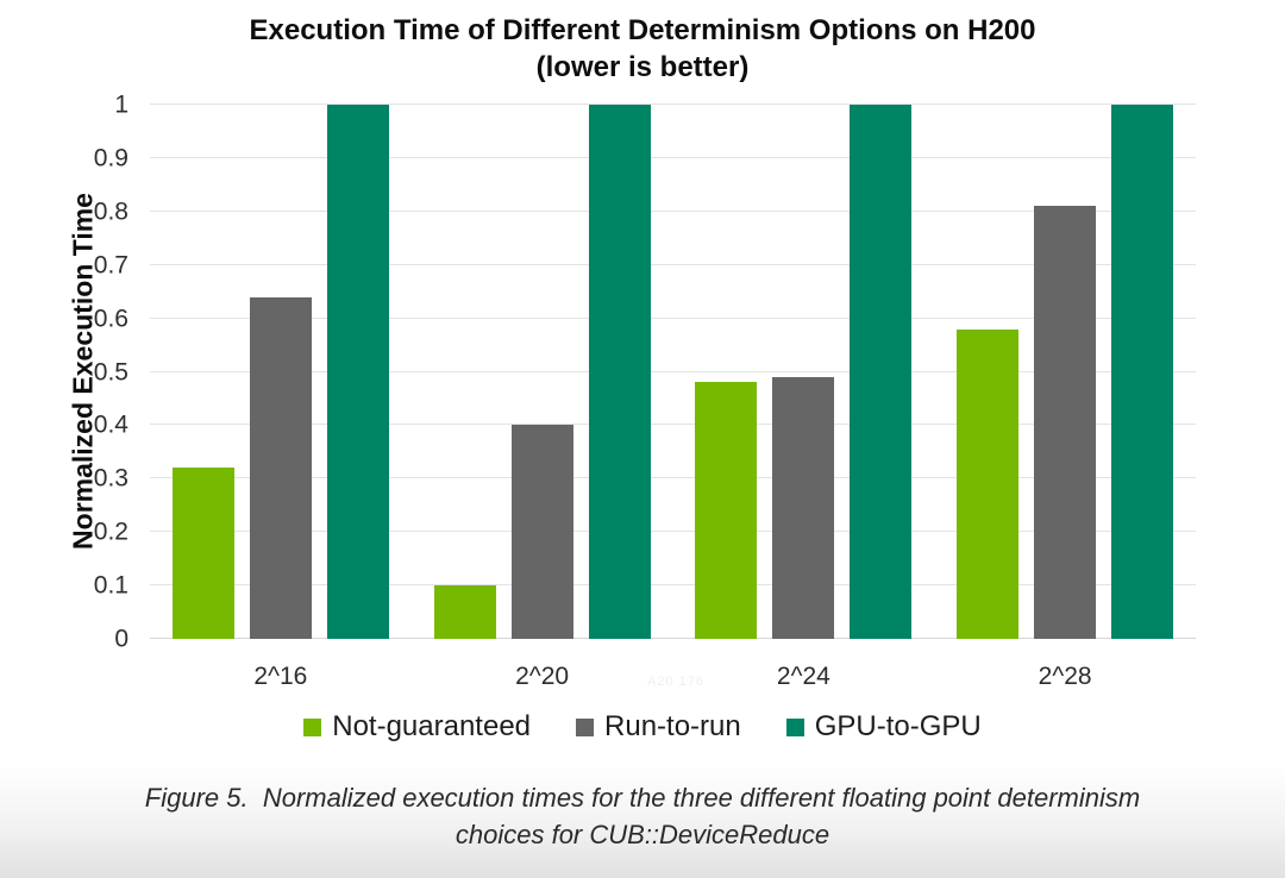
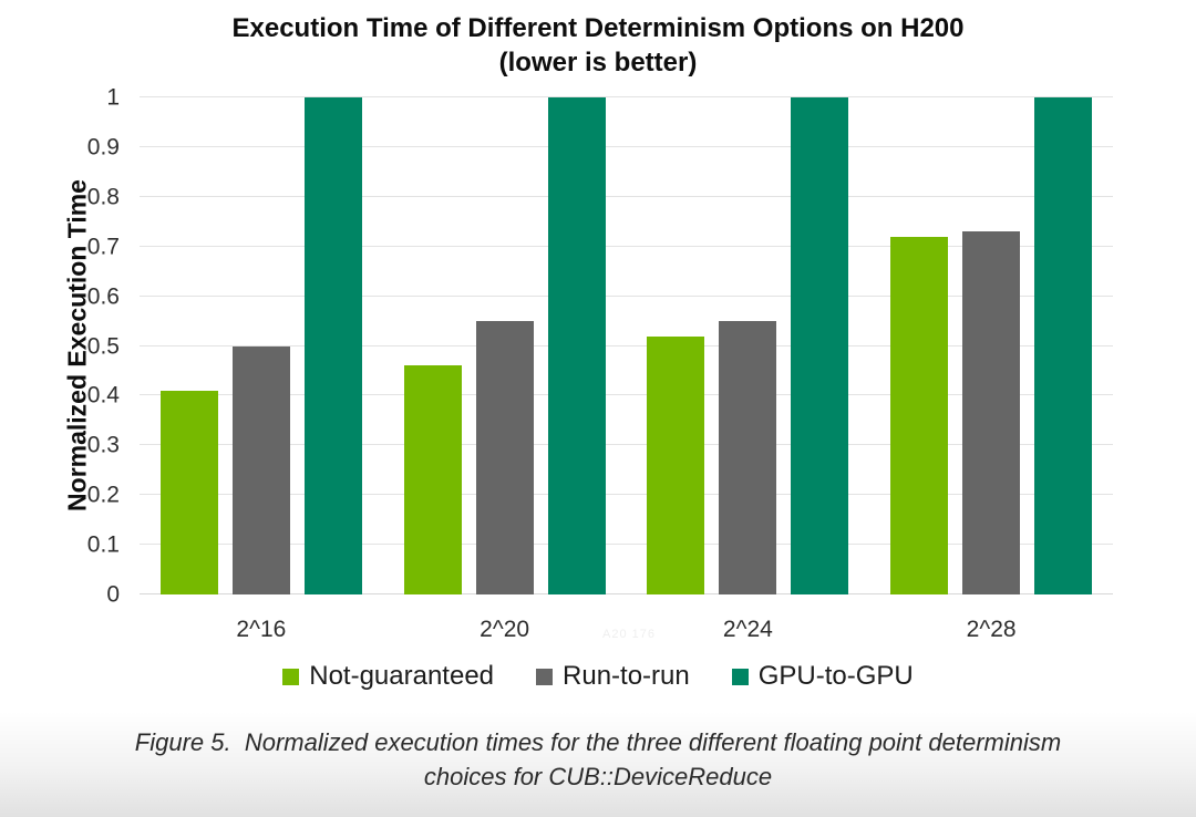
Not-guaranteed/2^16: 0.32 -> 0.41
Run-to-run/2^16: 0.64 -> 0.50
Not-guaranteed/2^20: 0.10 -> 0.46
Run-to-run/2^20: 0.40 -> 0.55
Not-guaranteed/2^24: 0.48 -> 0.52
Run-to-run/2^24: 0.49 -> 0.55
Not-guaranteed/2^28: 0.58 -> 0.72
Run-to-run/2^28: 0.81 -> 0.73
